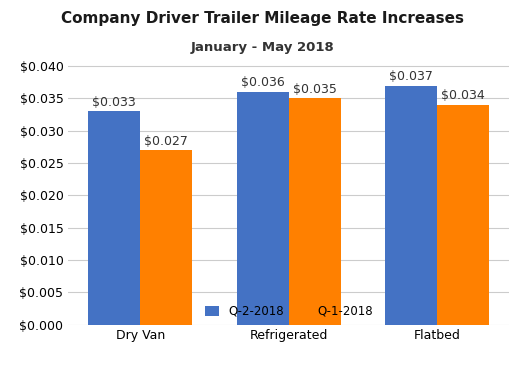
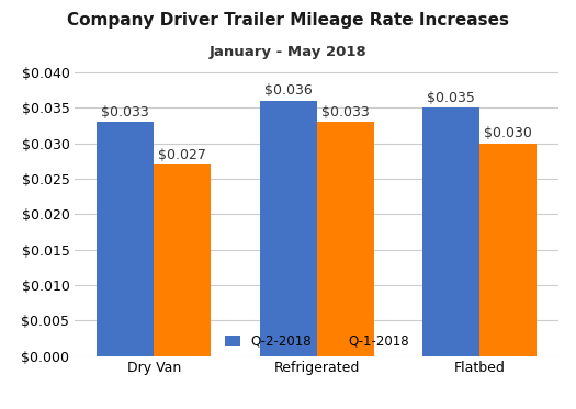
Q-1-2018/Refrigerated: $0.035 -> $0.033
Q-2-2018/Flatbed: $0.037 -> $0.035
Q-1-2018/Flatbed: $0.034 -> $0.030
